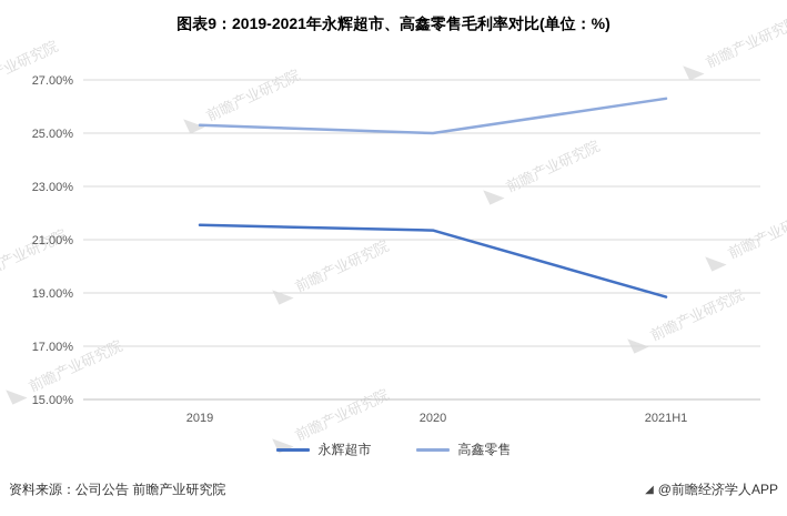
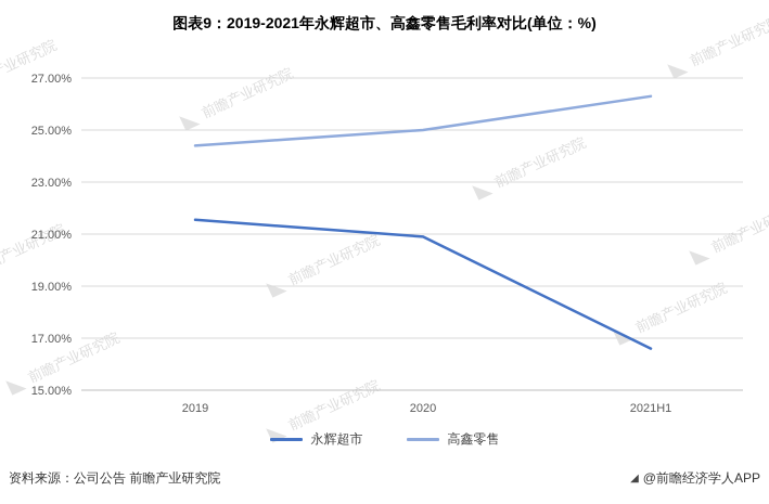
高鑫零售/2019: 25.3% -> 24.4%
永辉超市/2020: 21.4% -> 20.9%
永辉超市/2021H1: 18.9% -> 16.6%
